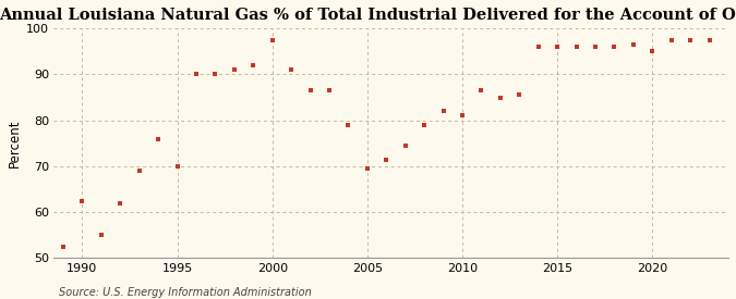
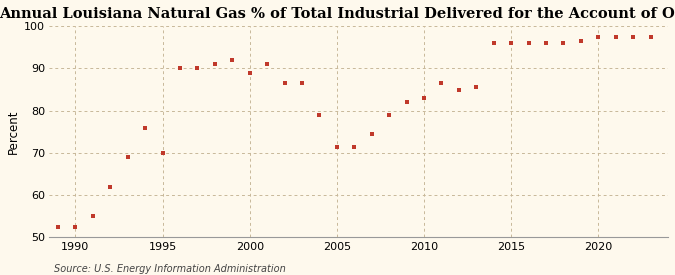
1990: 62.5 -> 52.5
2000: 97.5 -> 89.0
2005: 69.5 -> 71.5
2010: 81.0 -> 83.0
2020: 95.0 -> 97.5
